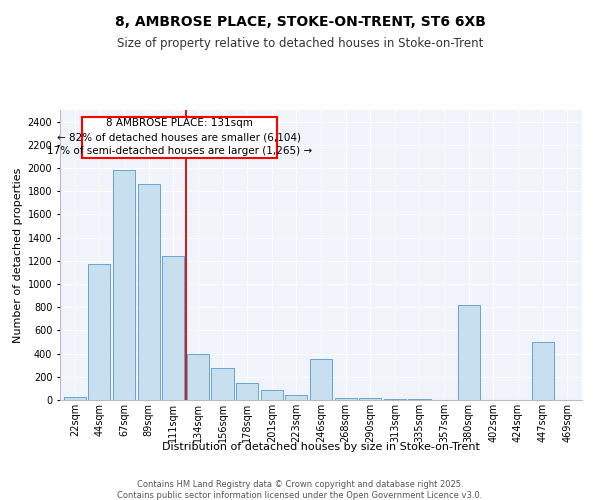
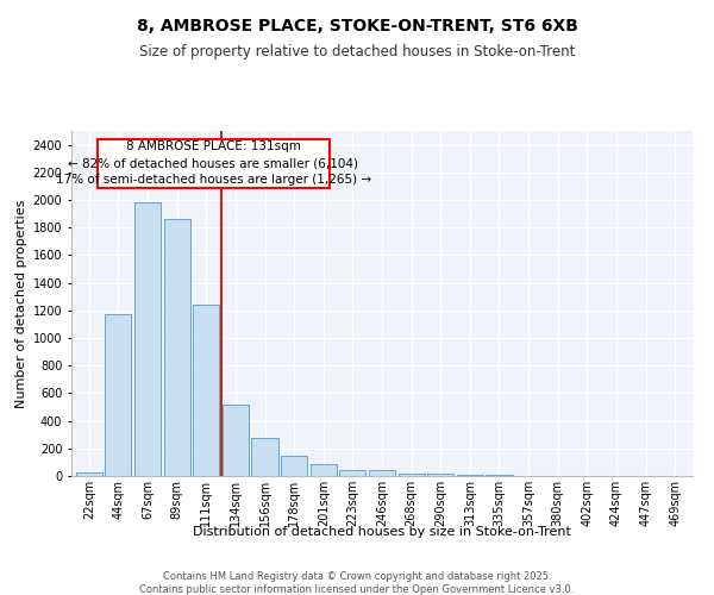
134sqm: 400 -> 520
246sqm: 350 -> 40
380sqm: 820 -> 0
447sqm: 500 -> 0
